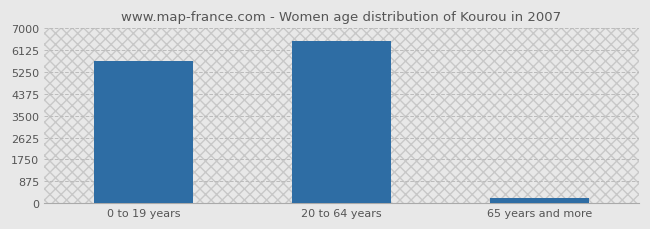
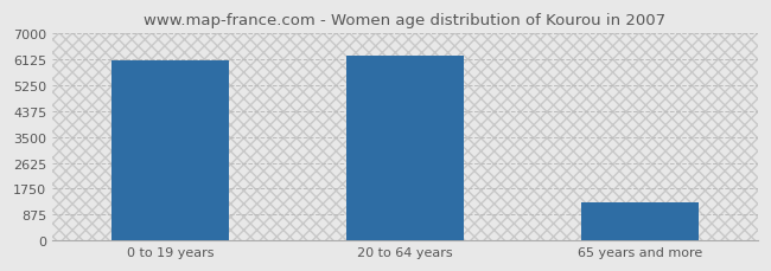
0 to 19 years: 5700 -> 6100
20 to 64 years: 6500 -> 6250
65 years and more: 220 -> 1300
